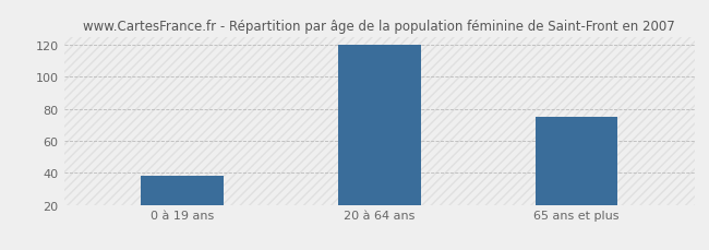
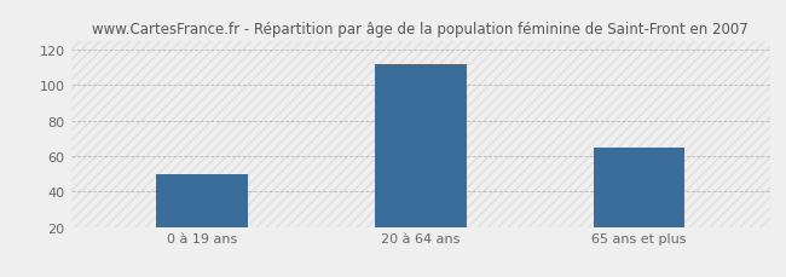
0 à 19 ans: 38 -> 50
20 à 64 ans: 120 -> 112
65 ans et plus: 75 -> 65
